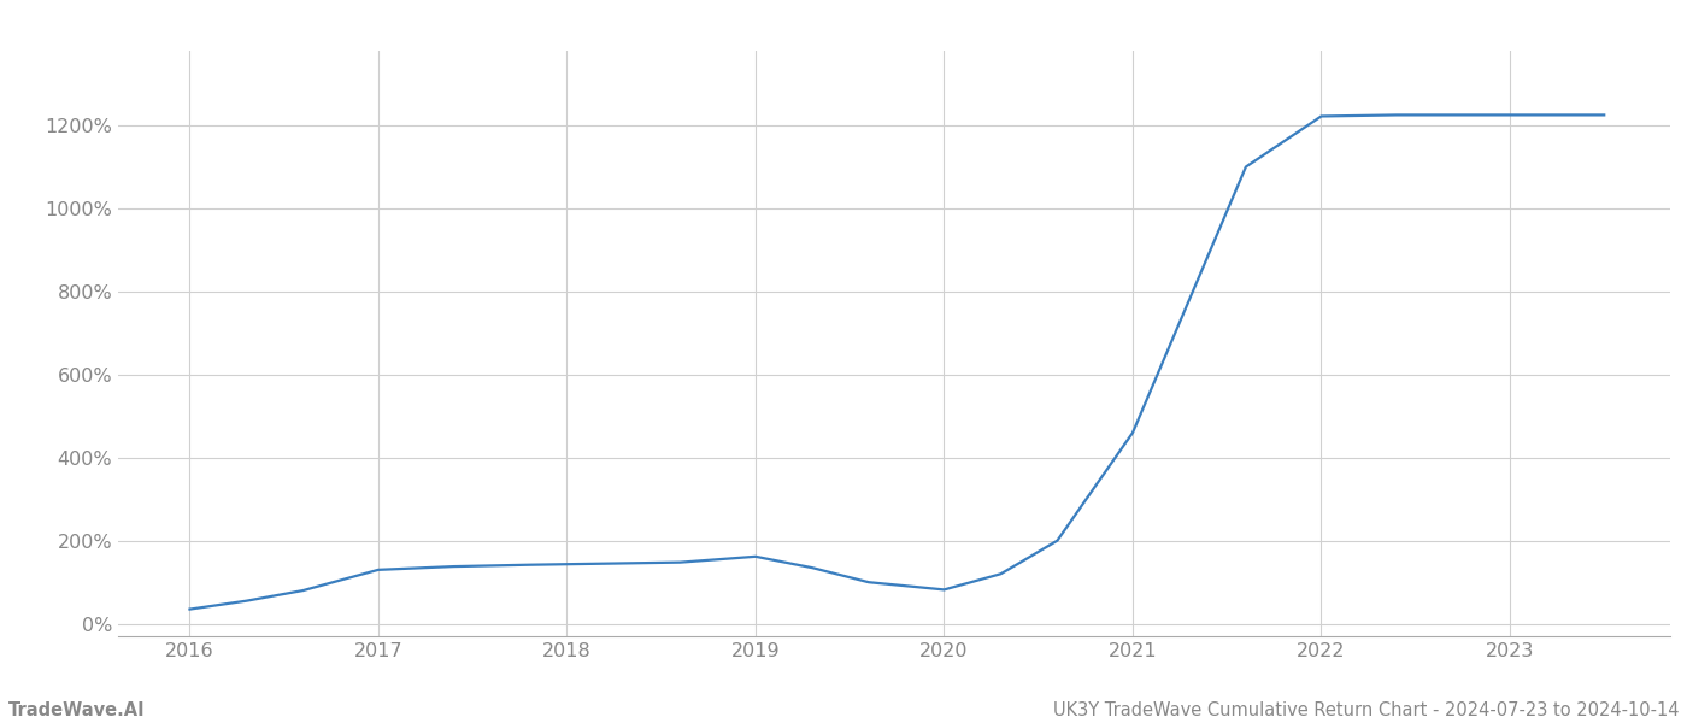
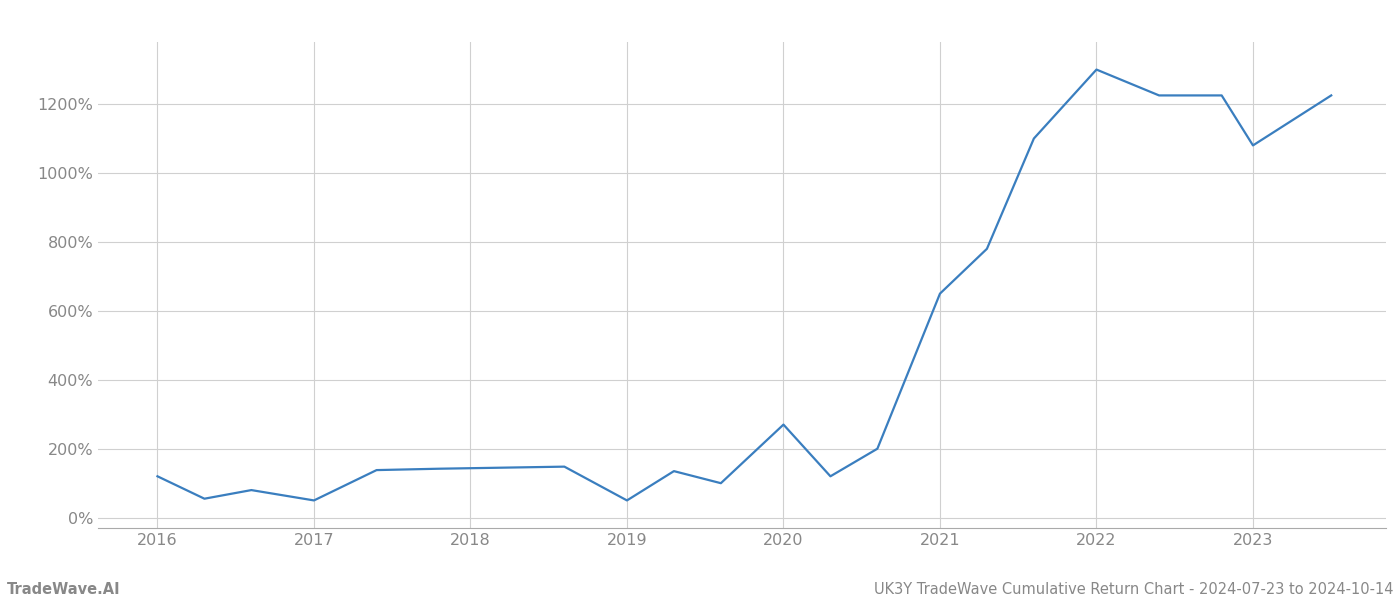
2016: 35% -> 120%
2017: 130% -> 50%
2019: 162% -> 50%
2020: 82% -> 270%
2021: 460% -> 650%
2022: 1222% -> 1300%
2023: 1225% -> 1080%
